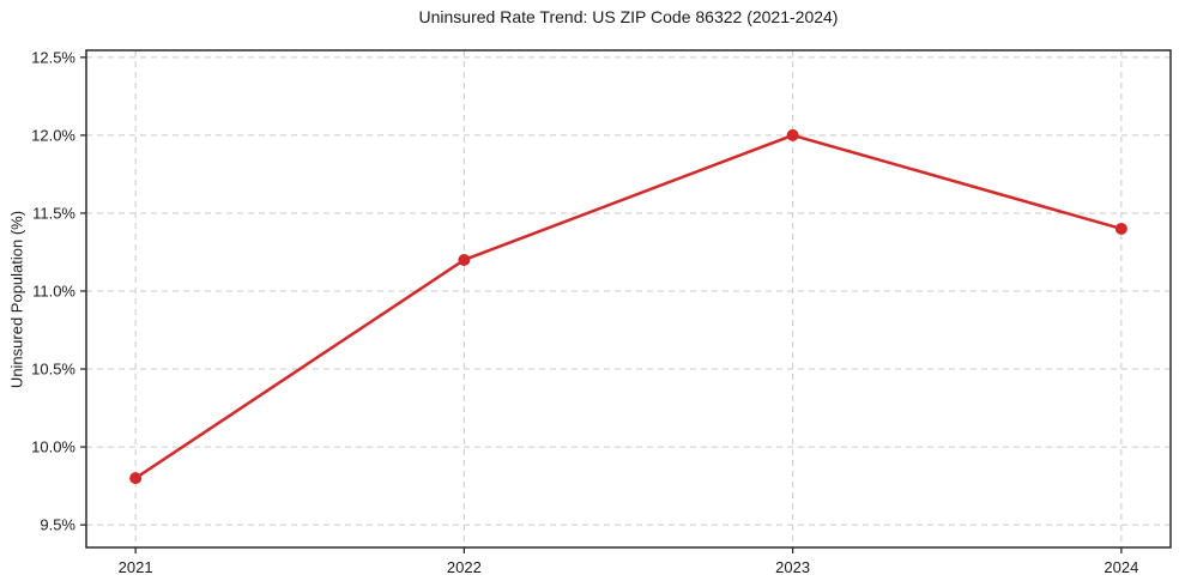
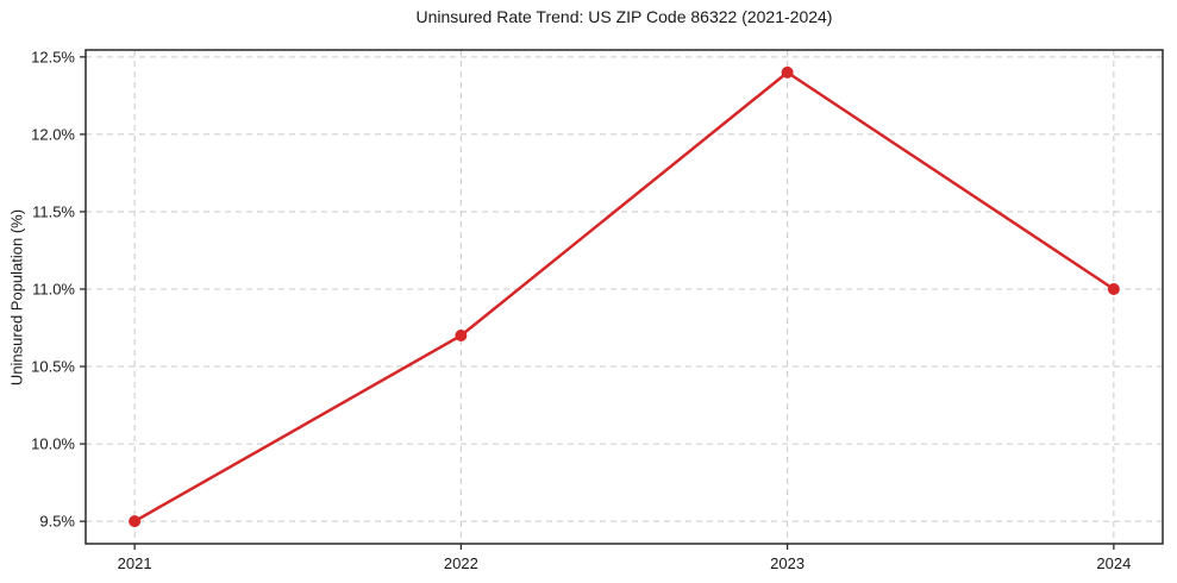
2021: 9.8% -> 9.5%
2022: 11.2% -> 10.7%
2023: 12.0% -> 12.4%
2024: 11.4% -> 11.0%
